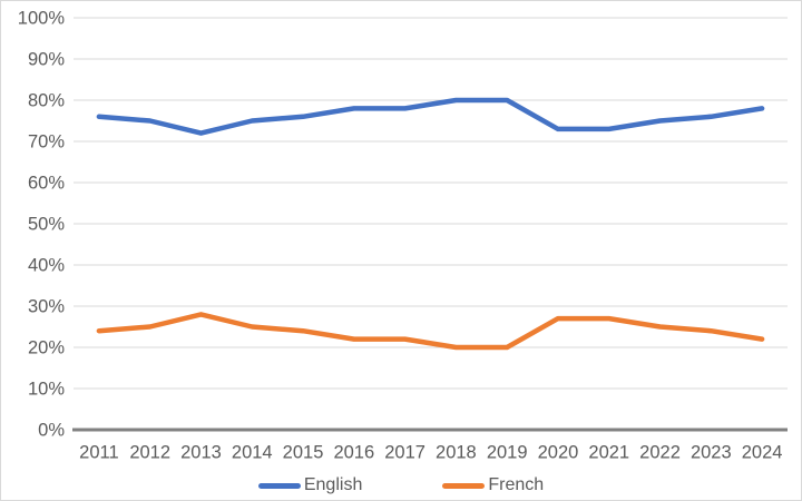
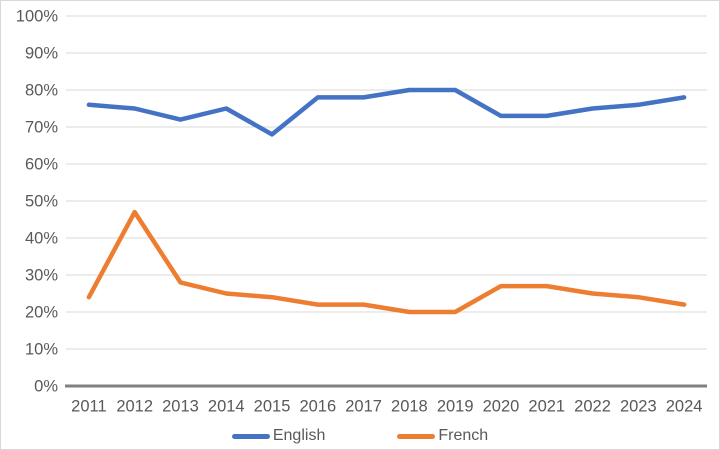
French/2012: 25% -> 47%
English/2015: 76% -> 68%
